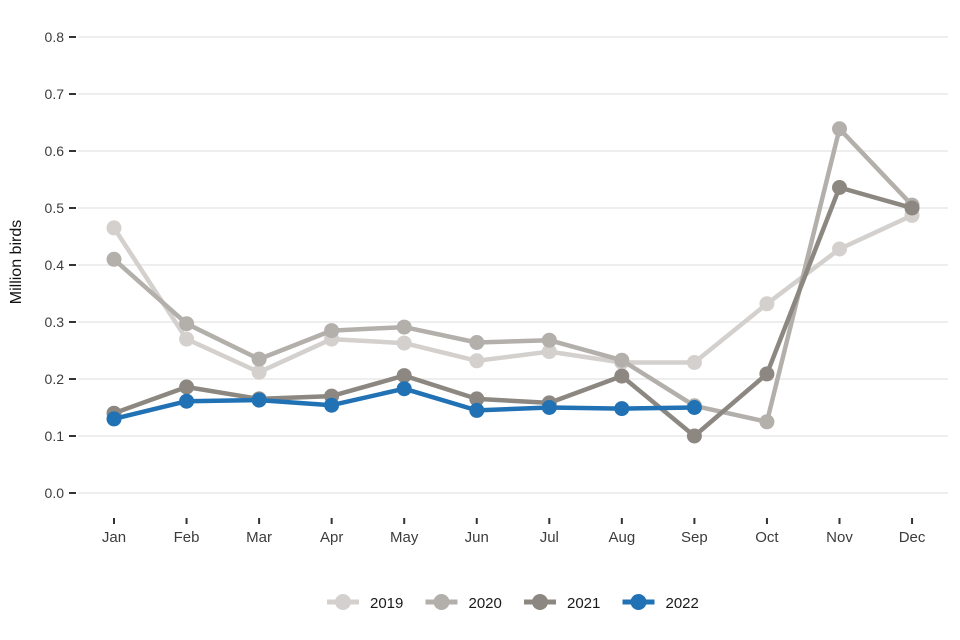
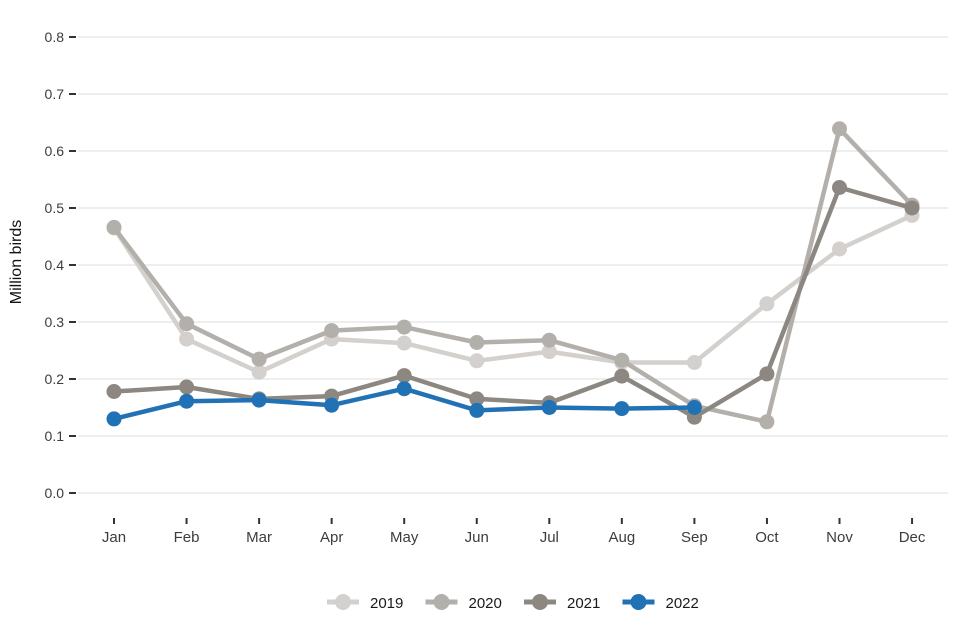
2020/Jan: 0.41 -> 0.47
2021/Jan: 0.14 -> 0.18
2021/Sep: 0.10 -> 0.13
